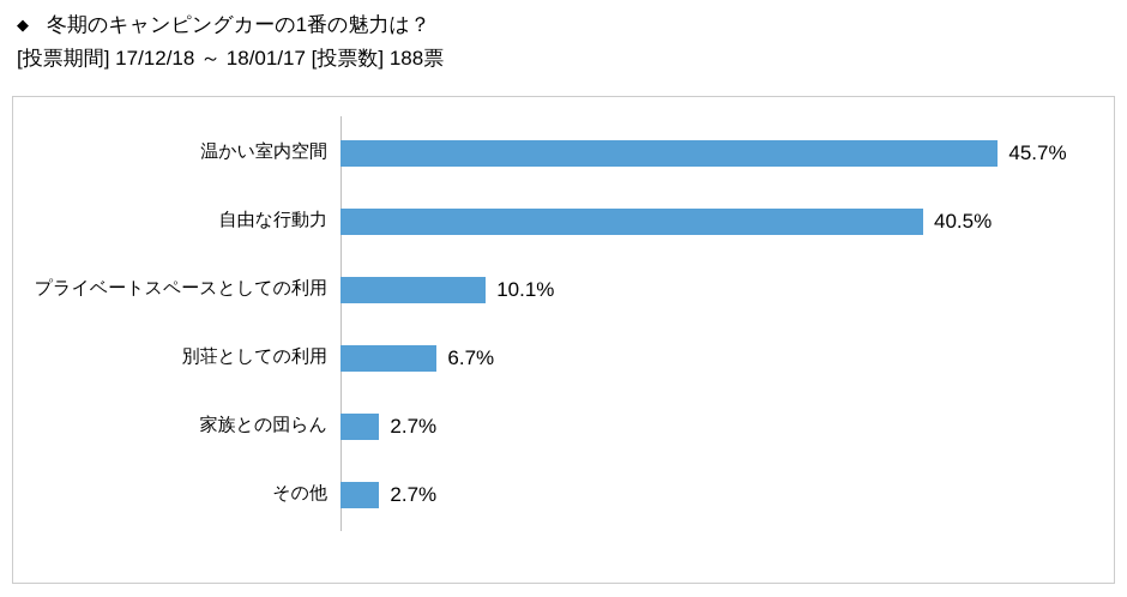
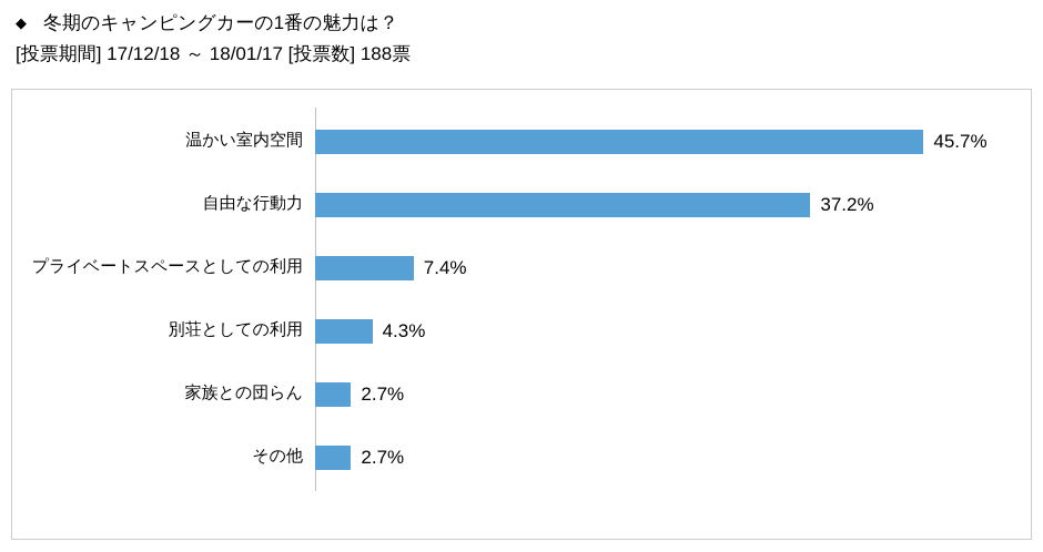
自由な行動力: 40.5% -> 37.2%
プライベートスペースとしての利用: 10.1% -> 7.4%
別荘としての利用: 6.7% -> 4.3%
